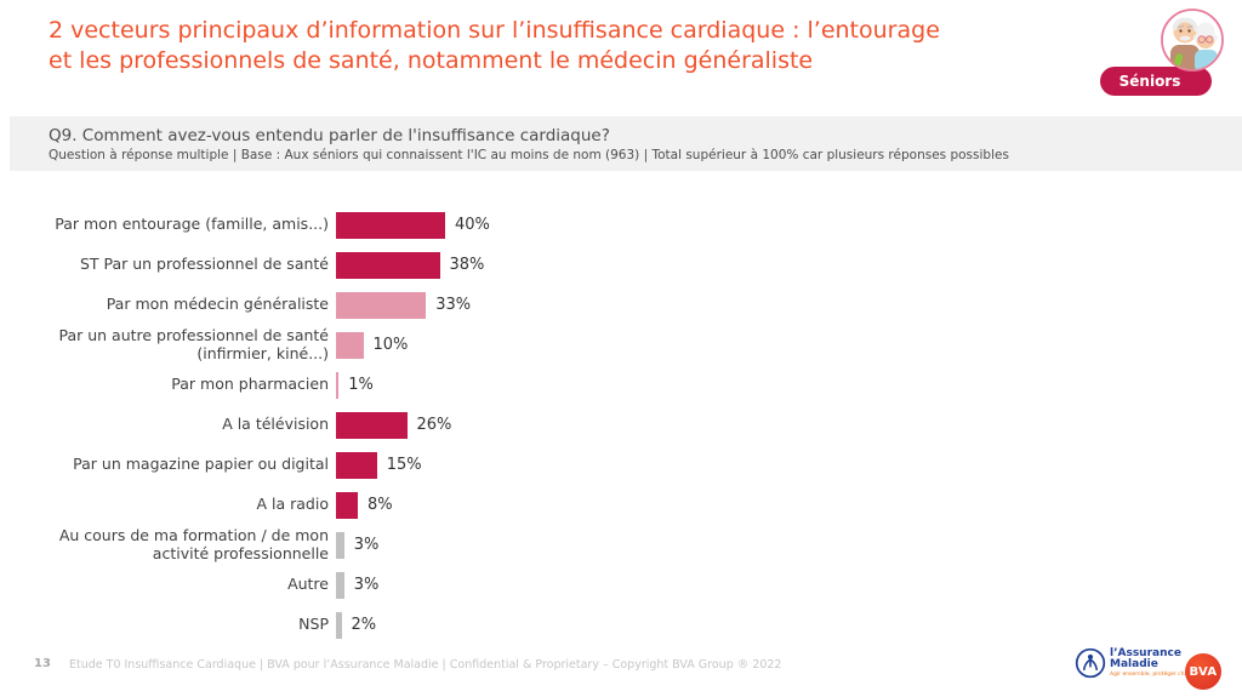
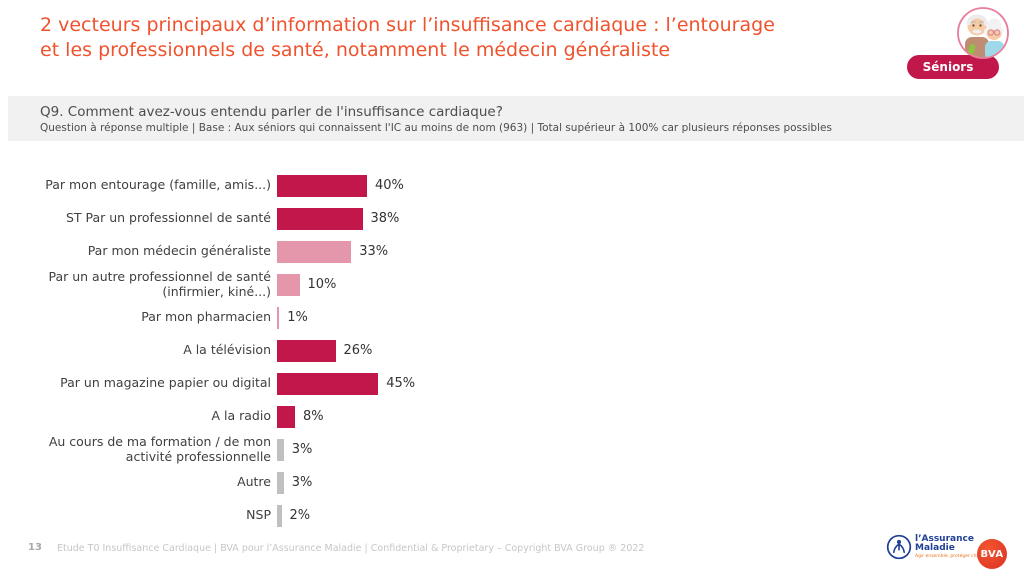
Par un magazine papier ou digital: 15% -> 45%
